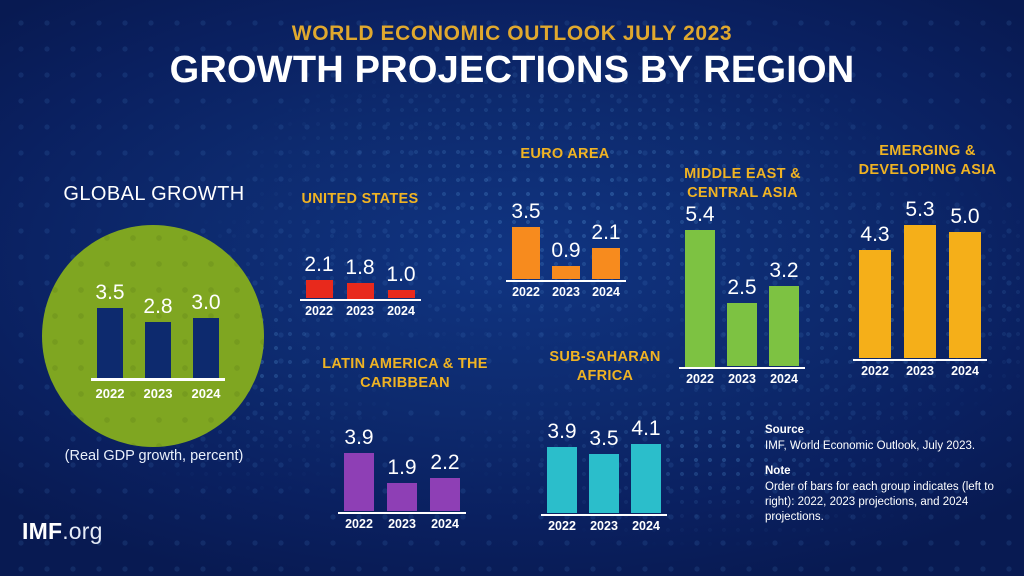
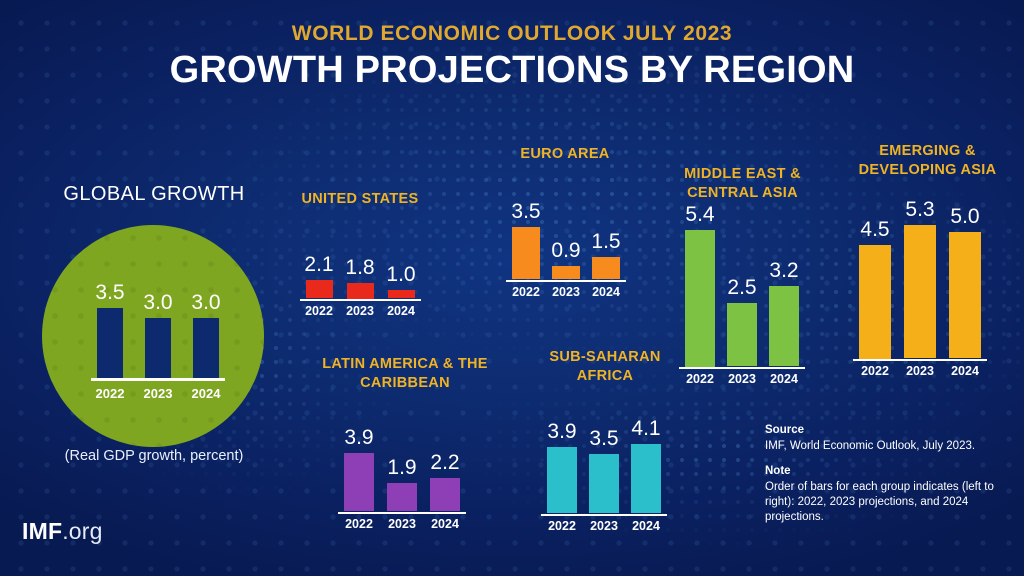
GLOBAL GROWTH/2023: 2.8 -> 3.0
EURO AREA/2024: 2.1 -> 1.5
EMERGING & DEVELOPING ASIA/2022: 4.3 -> 4.5
